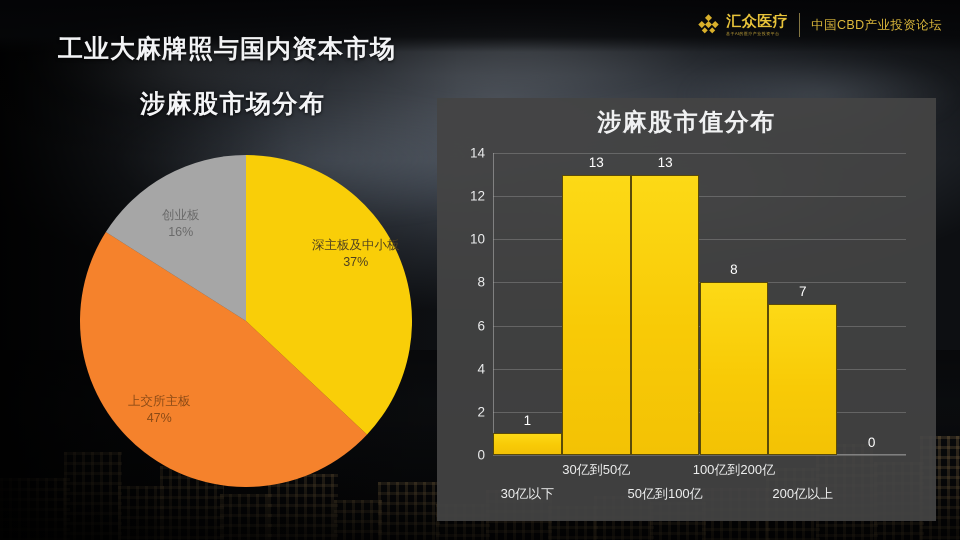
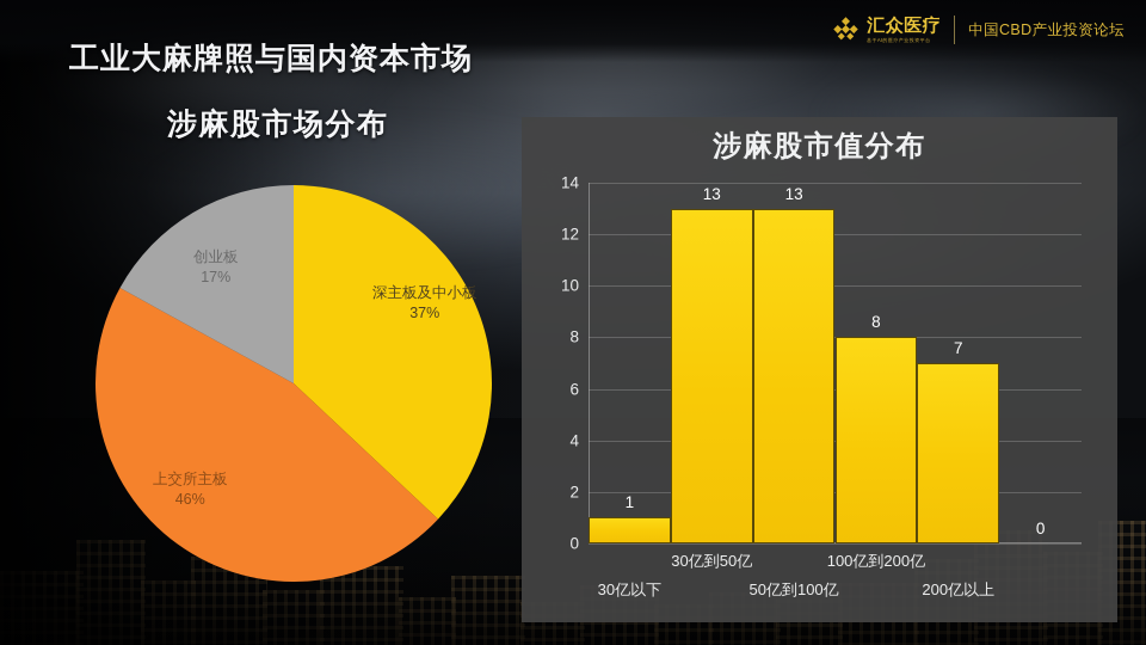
涉麻股市场分布/上交所主板: 47% -> 46%
涉麻股市场分布/创业板: 16% -> 17%
